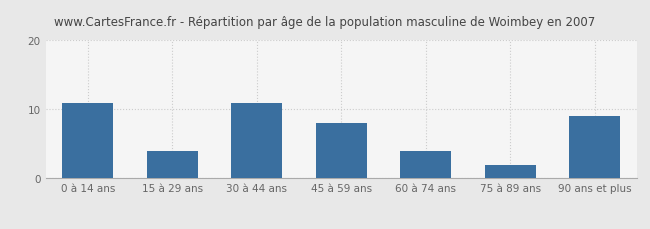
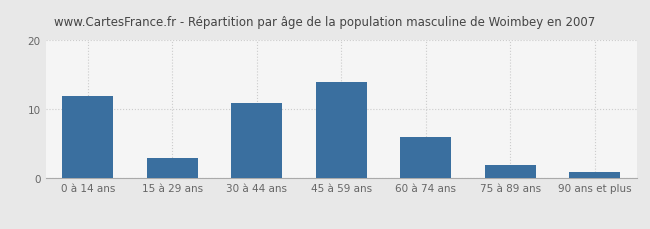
0 à 14 ans: 11 -> 12
15 à 29 ans: 4 -> 3
45 à 59 ans: 8 -> 14
60 à 74 ans: 4 -> 6
90 ans et plus: 9 -> 1
